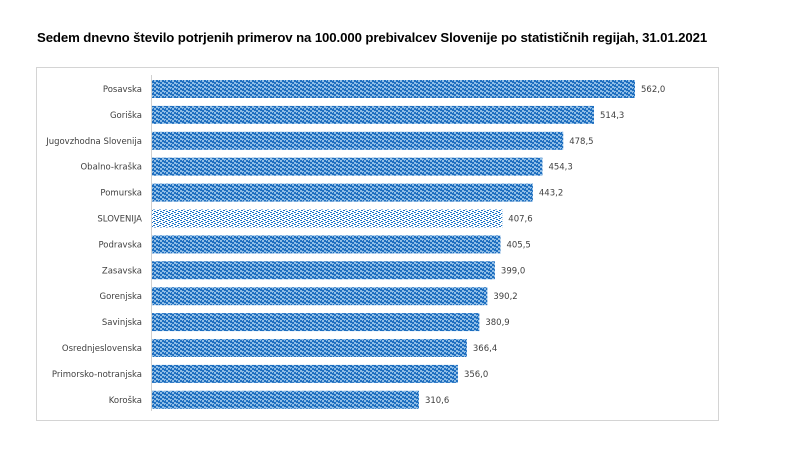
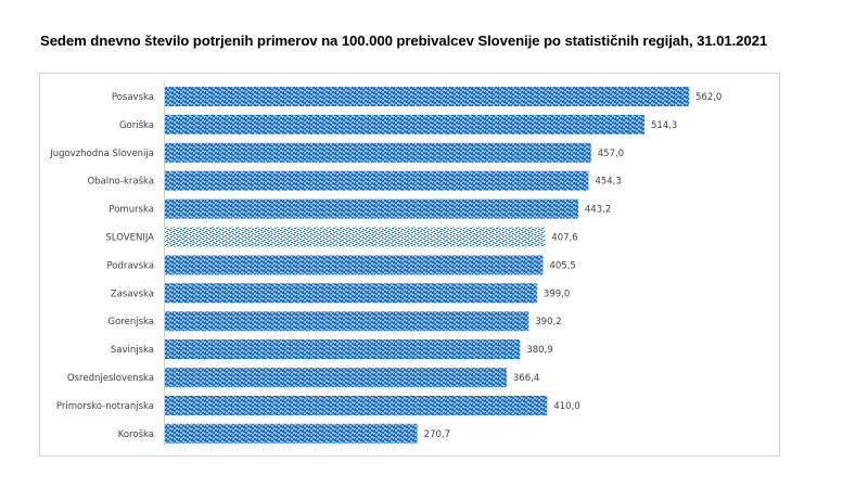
Jugovzhodna Slovenija: 478,5 -> 457,0
Primorsko-notranjska: 356,0 -> 410,0
Koroška: 310,6 -> 270,7
